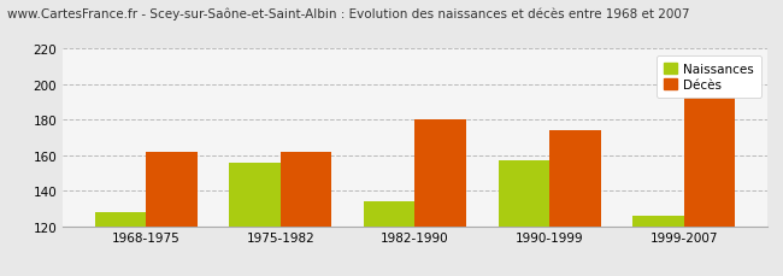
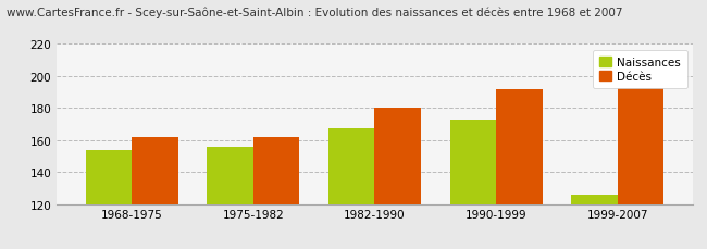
Naissances/1968-1975: 128 -> 154
Naissances/1982-1990: 134 -> 167
Naissances/1990-1999: 157 -> 173
Décès/1990-1999: 174 -> 192
